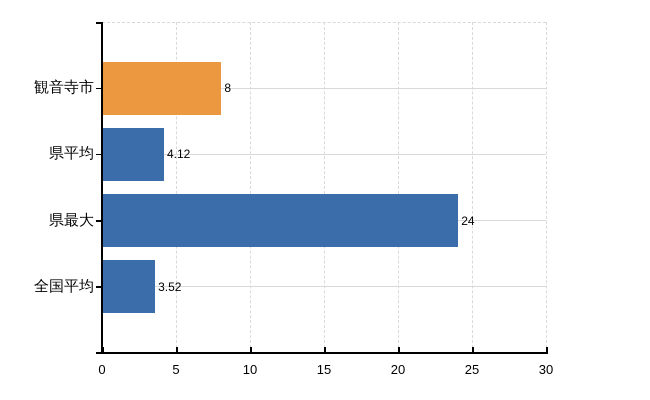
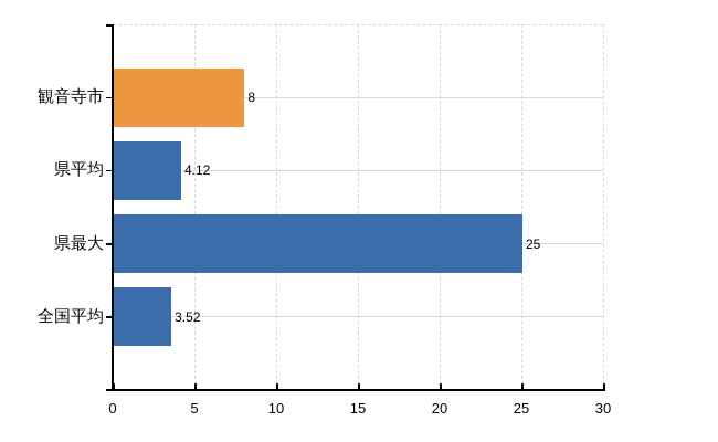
県最大: 24 -> 25
